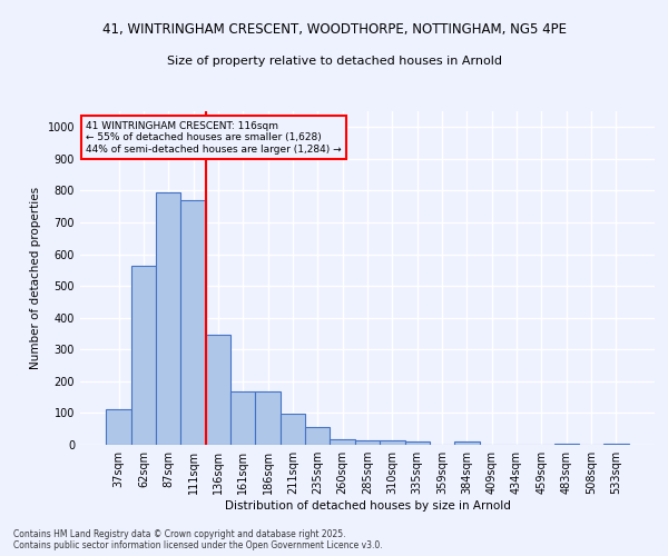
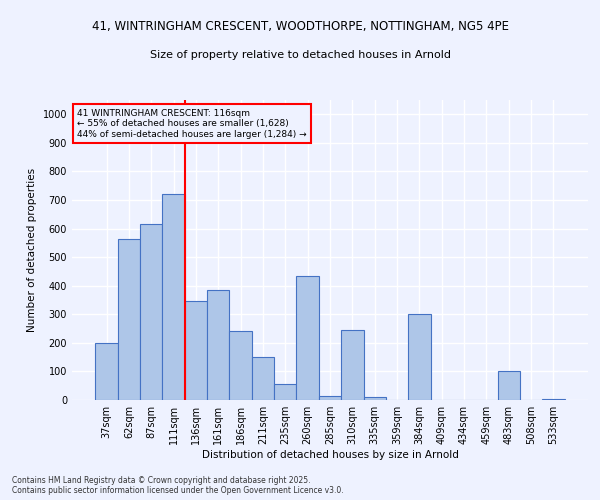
37sqm: 112 -> 200
87sqm: 795 -> 615
111sqm: 770 -> 720
161sqm: 168 -> 385
186sqm: 168 -> 240
211sqm: 97 -> 150
260sqm: 18 -> 435
310sqm: 13 -> 245
384sqm: 10 -> 300
483sqm: 5 -> 100
